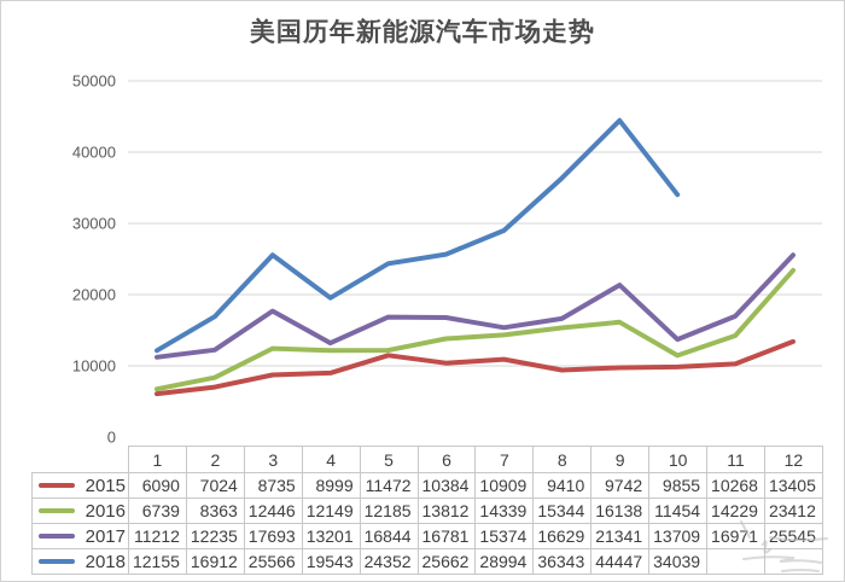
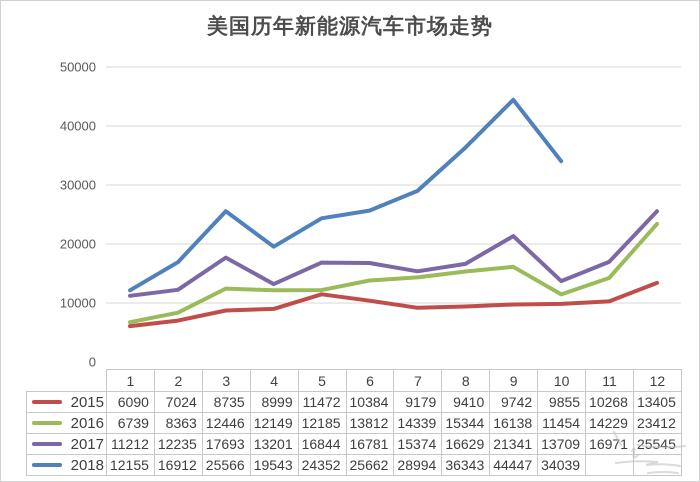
2015/7: 10909 -> 9179
